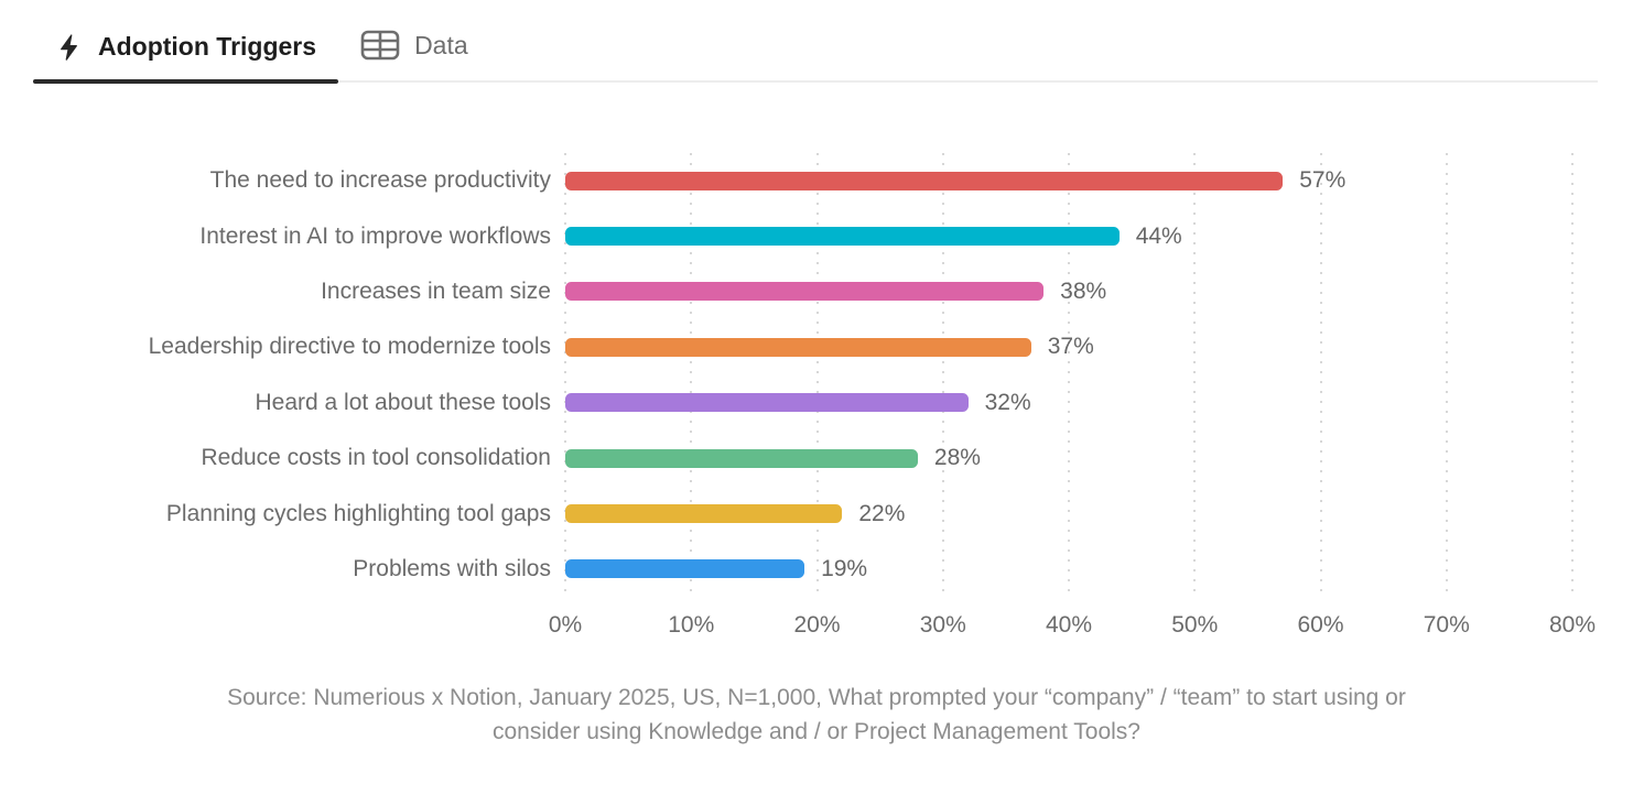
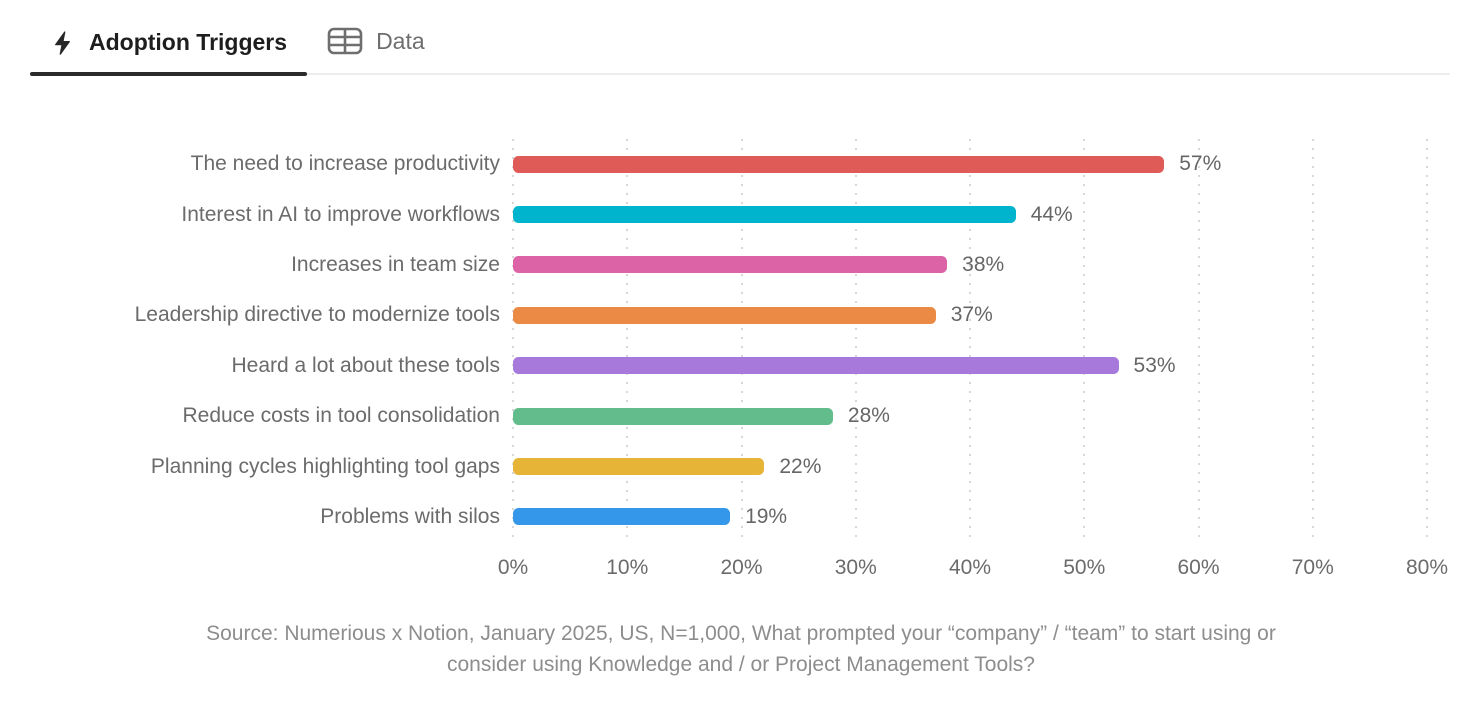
Heard a lot about these tools: 32% -> 53%
